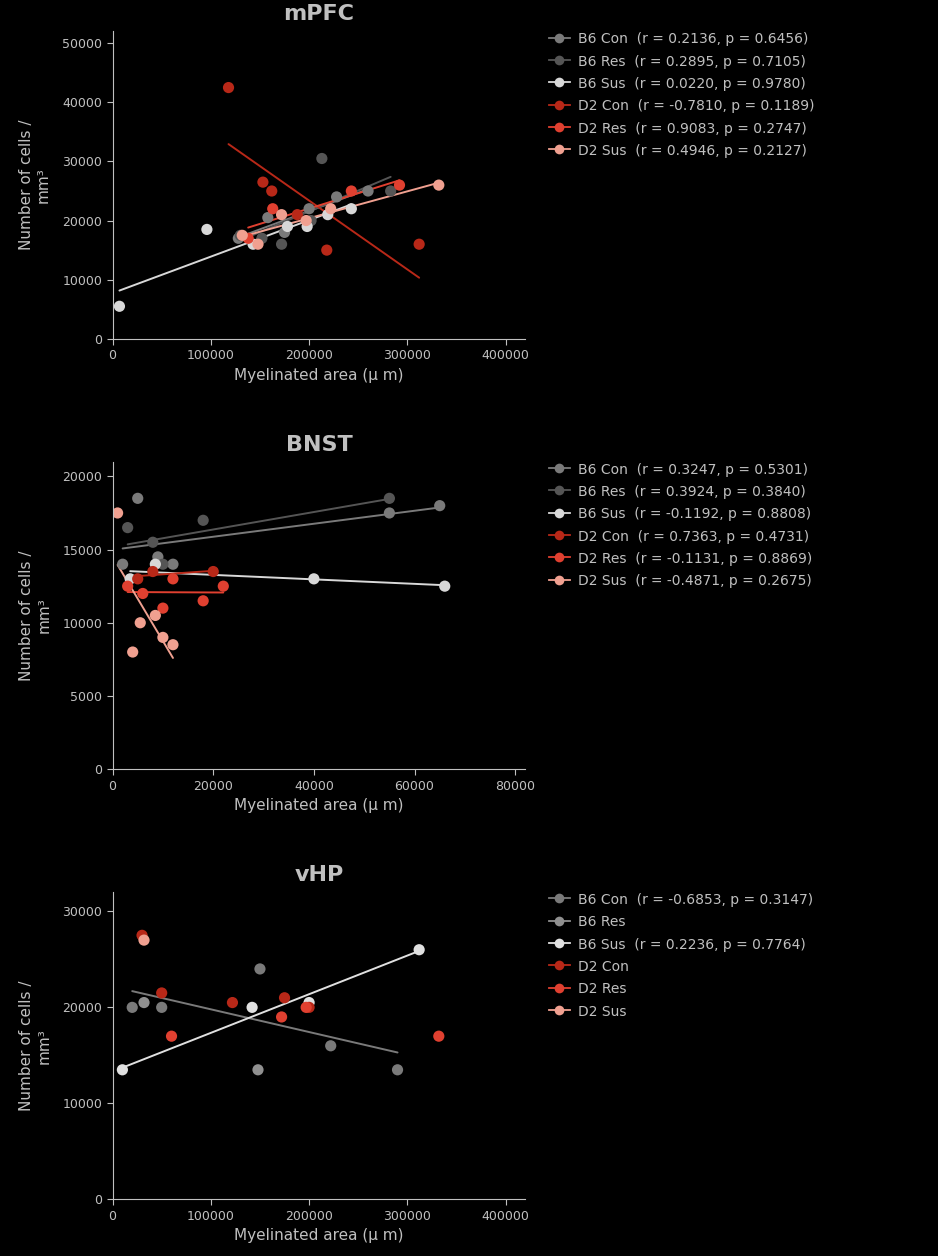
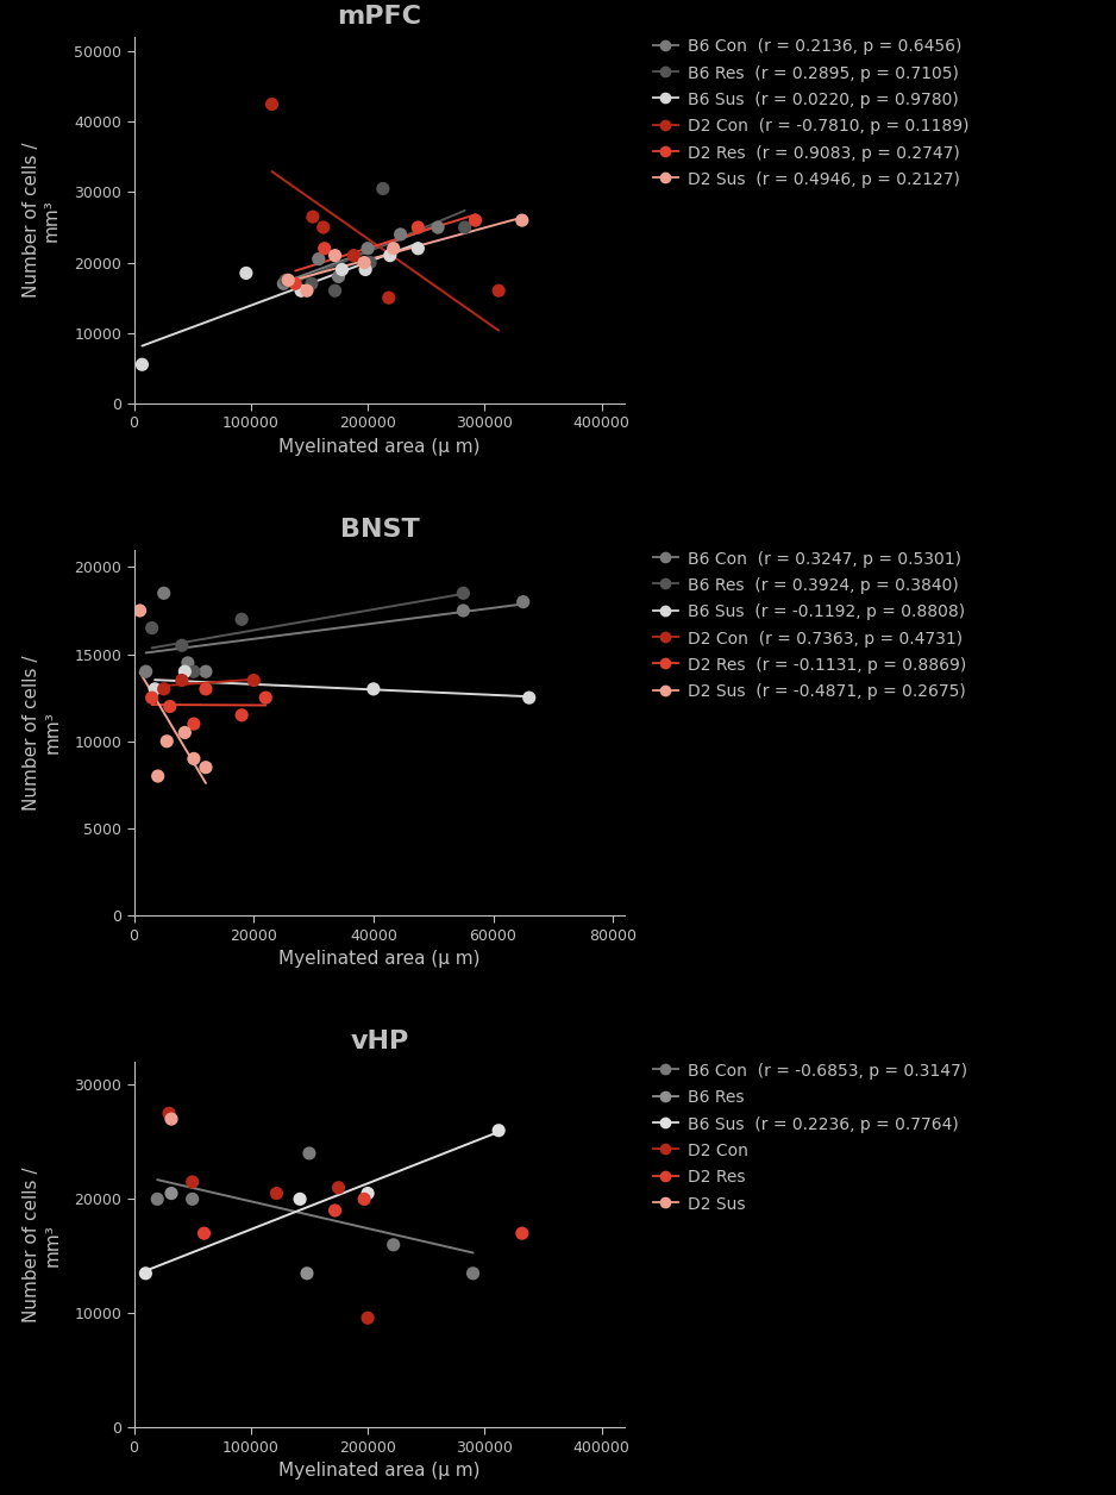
vHP/D2 Con/200000: 20000 -> 9600
